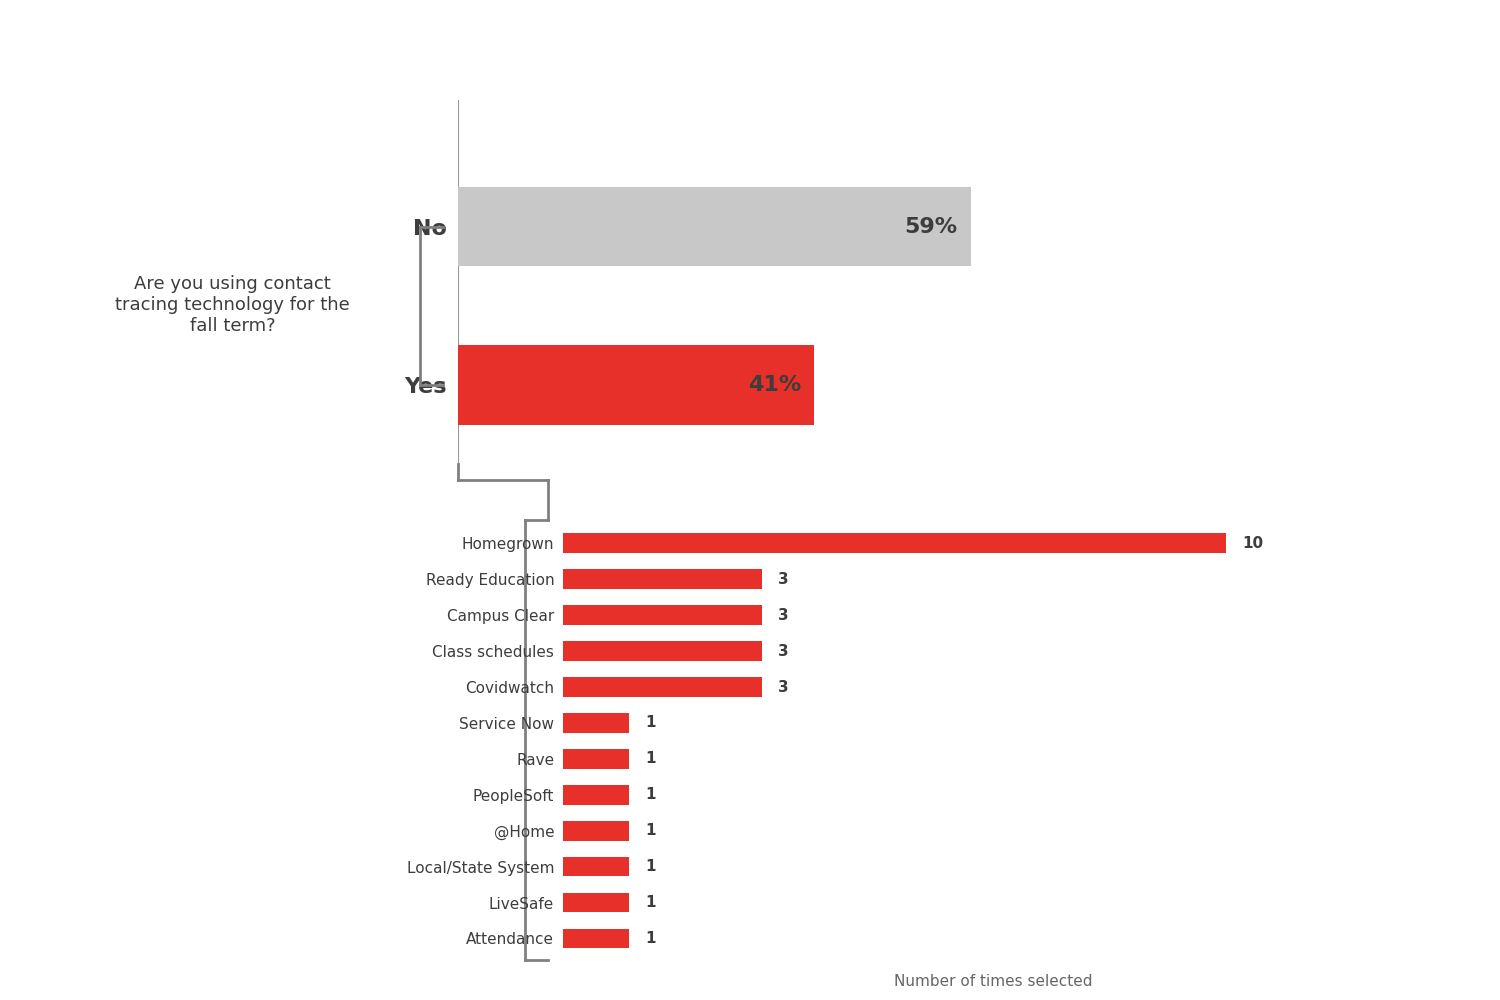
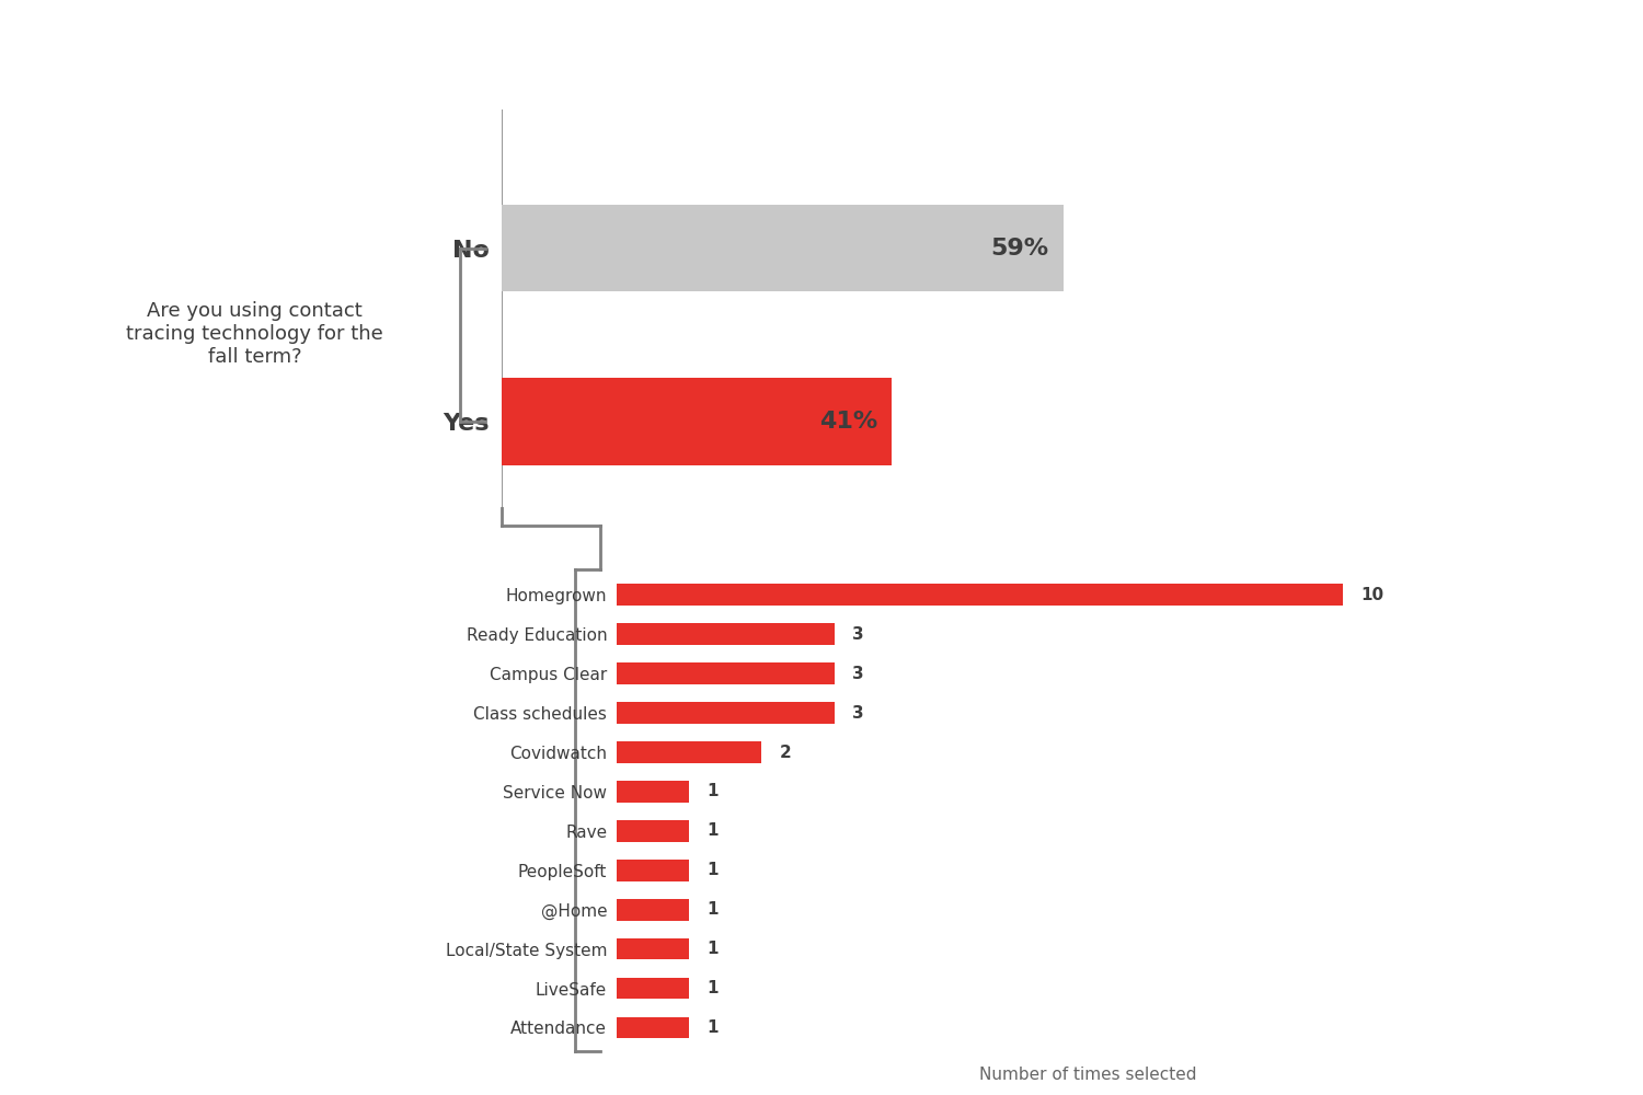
Covidwatch: 3 -> 2
